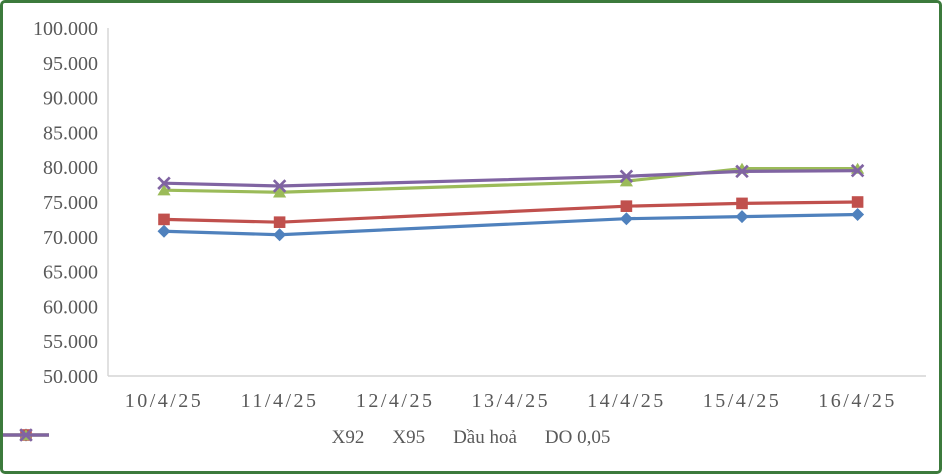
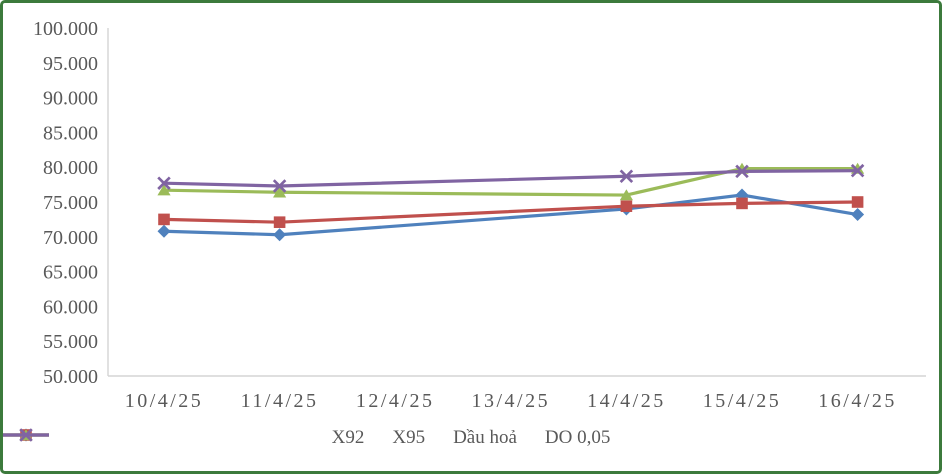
X92/14/4/25: 73000 -> 74000
Dầu hoả/14/4/25: 78000 -> 76000
X92/15/4/25: 73000 -> 76000
